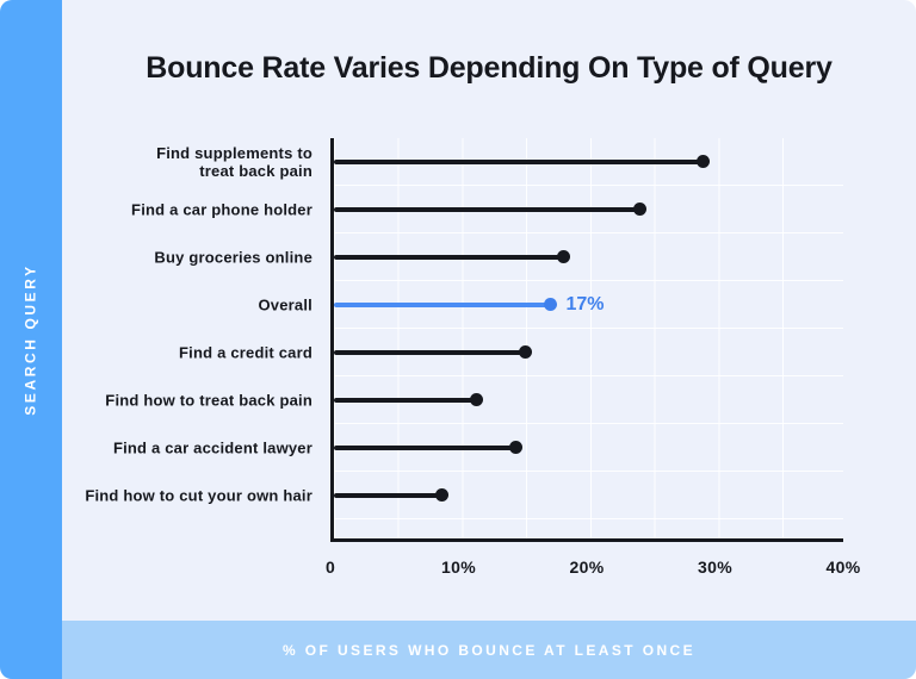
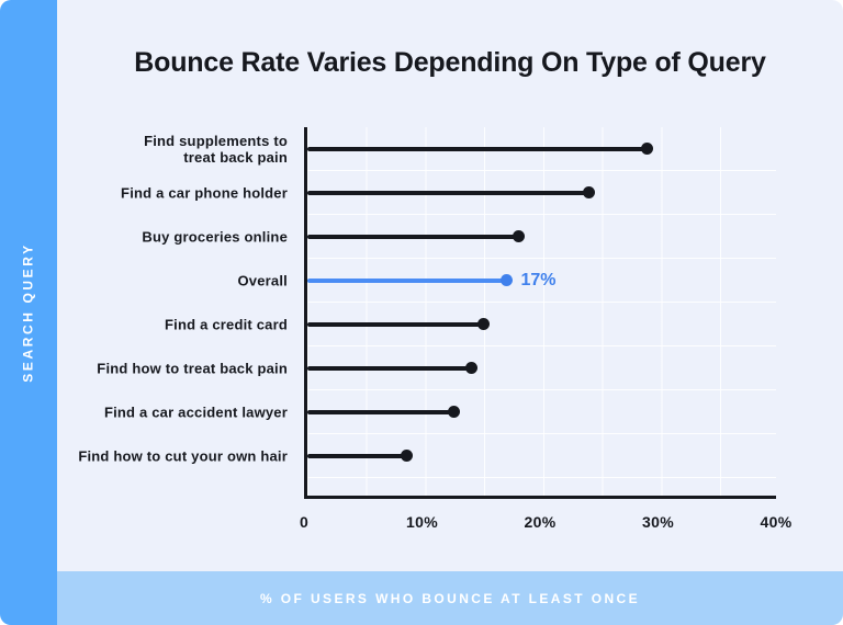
Find how to treat back pain: 11.2% -> 14.0%
Find a car accident lawyer: 14.3% -> 12.5%
